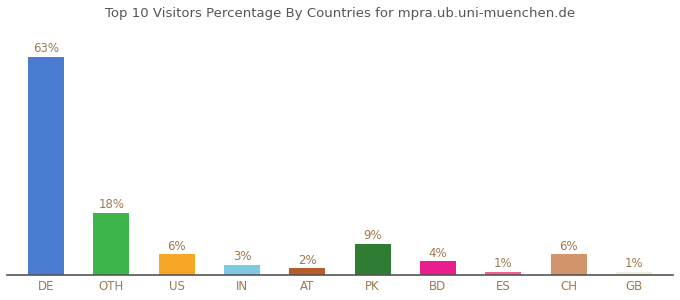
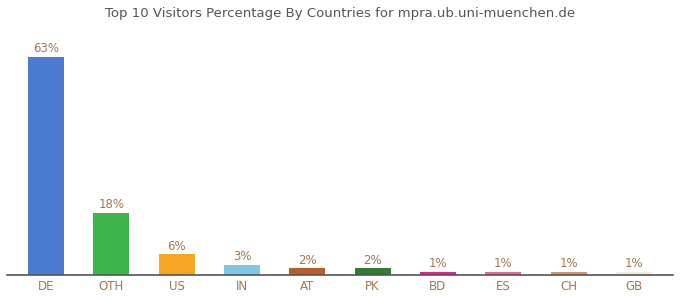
PK: 9% -> 2%
BD: 4% -> 1%
CH: 6% -> 1%
